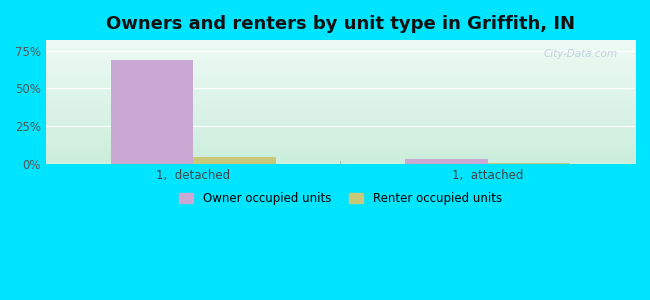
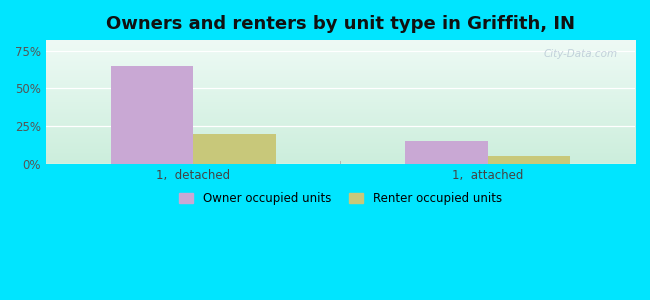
Owner occupied units/1, detached: 68% -> 65%
Renter occupied units/1, detached: 5% -> 20%
Owner occupied units/1, attached: 3% -> 15%
Renter occupied units/1, attached: 0% -> 5%
